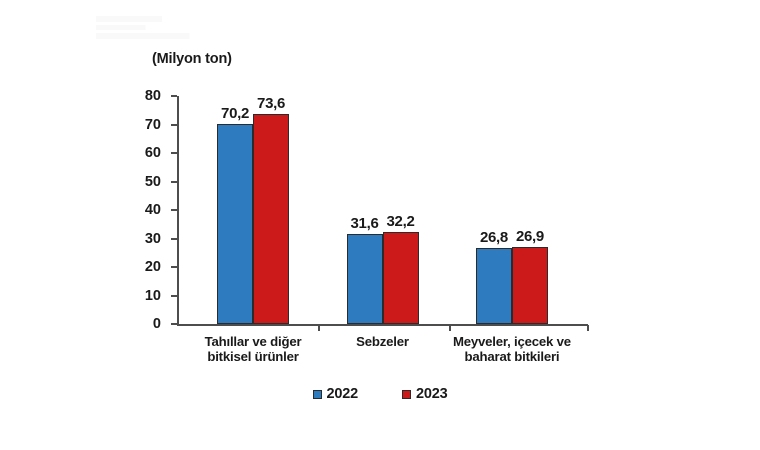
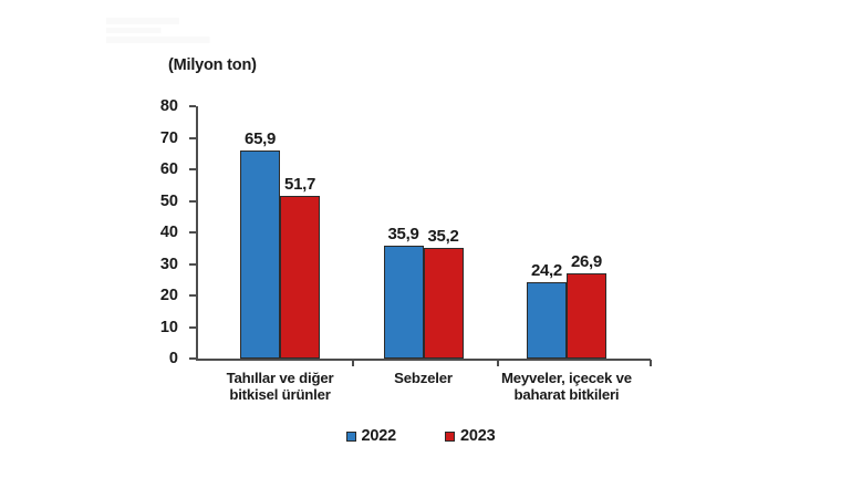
2022/Tahıllar ve diğer bitkisel ürünler: 70,2 -> 65,9
2023/Tahıllar ve diğer bitkisel ürünler: 73,6 -> 51,7
2022/Sebzeler: 31,6 -> 35,9
2023/Sebzeler: 32,2 -> 35,2
2022/Meyveler, içecek ve baharat bitkileri: 26,8 -> 24,2
